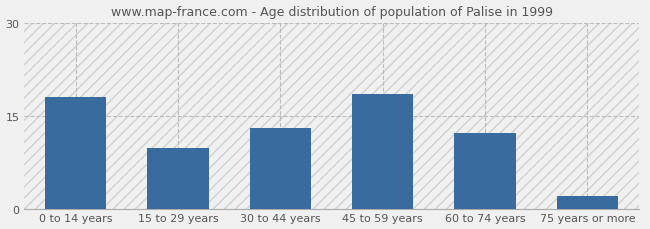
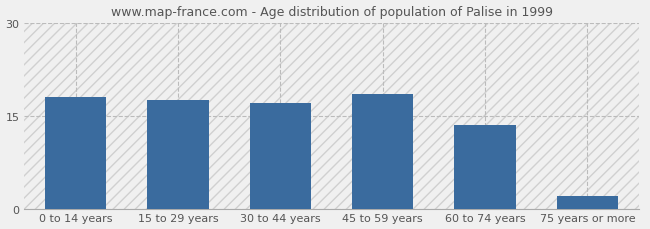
15 to 29 years: 9.8 -> 17.5
30 to 44 years: 13.0 -> 17.0
60 to 74 years: 12.2 -> 13.5
